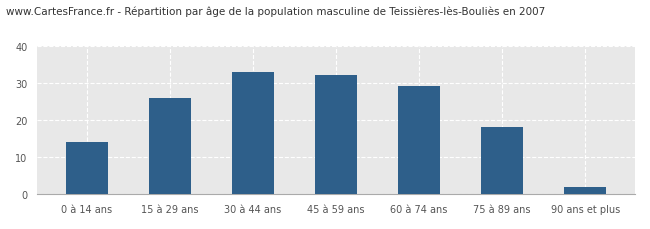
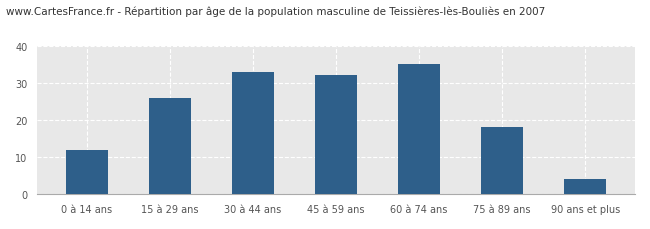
0 à 14 ans: 14 -> 12
60 à 74 ans: 29 -> 35
90 ans et plus: 2 -> 4
